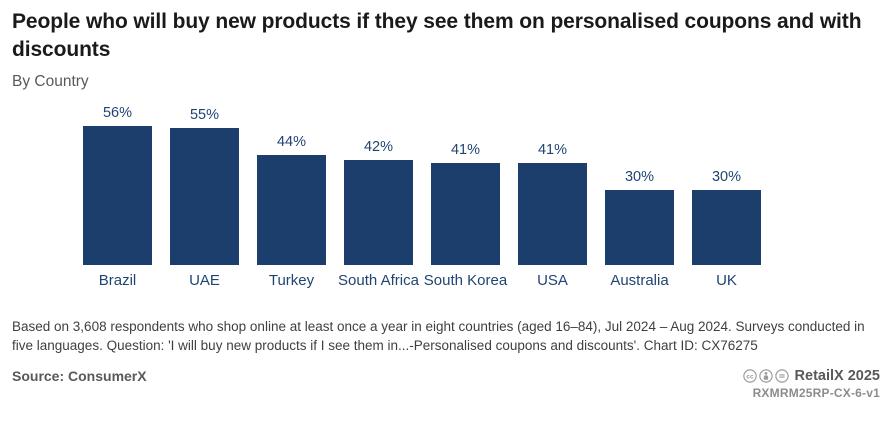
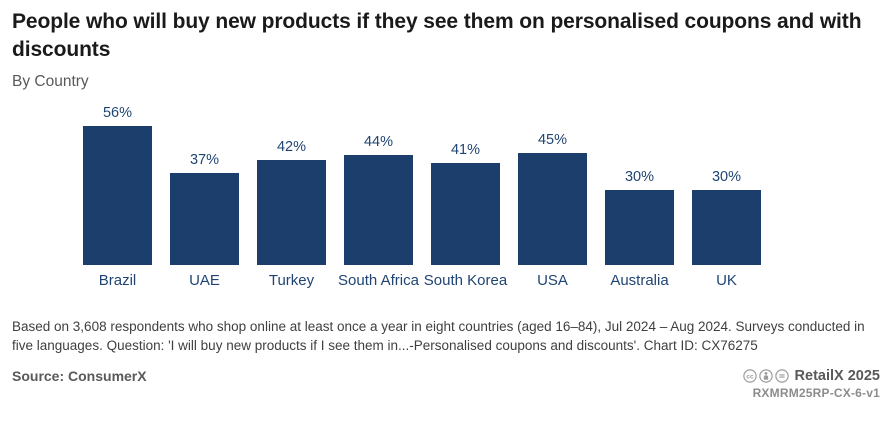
UAE: 55% -> 37%
Turkey: 44% -> 42%
South Africa: 42% -> 44%
USA: 41% -> 45%
